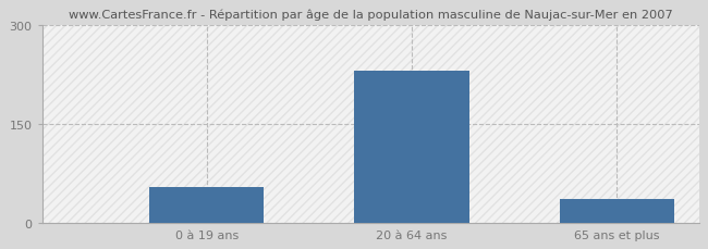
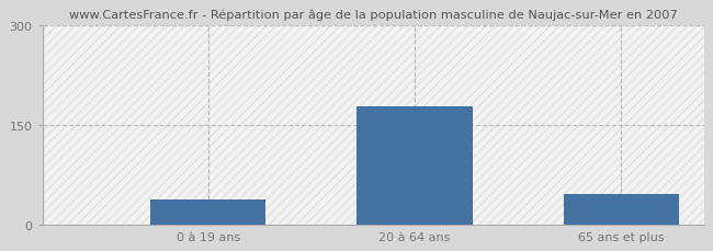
0 à 19 ans: 54 -> 38
20 à 64 ans: 230 -> 178
65 ans et plus: 36 -> 47
